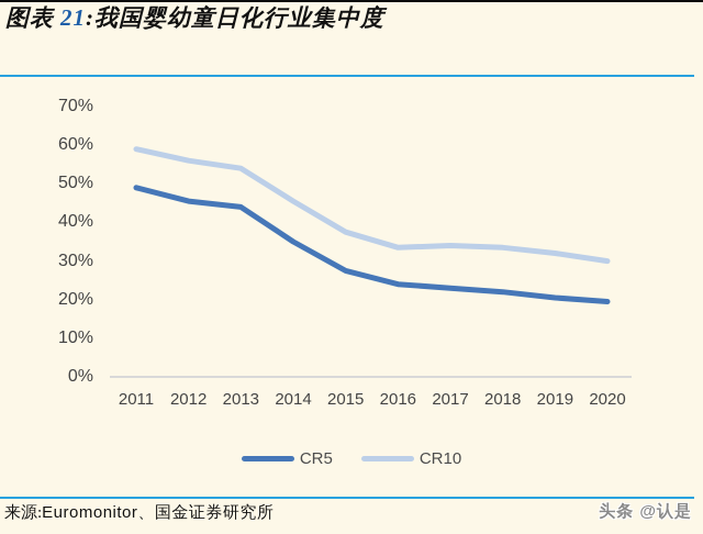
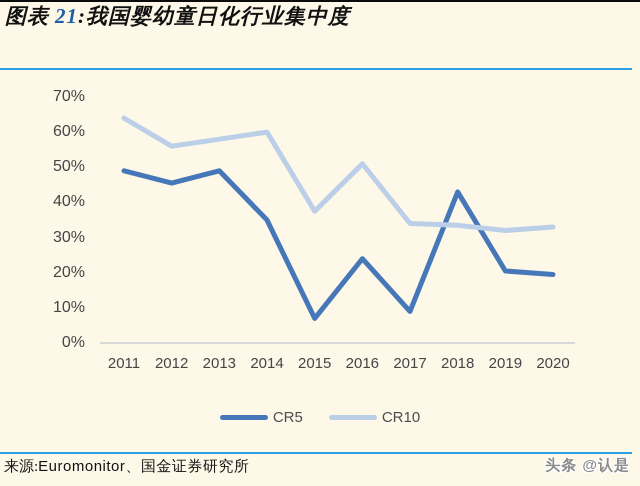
CR10/2011: 59% -> 64%
CR5/2013: 44% -> 49%
CR10/2013: 54% -> 58%
CR10/2014: 46% -> 60%
CR5/2015: 28% -> 7%
CR10/2016: 34% -> 51%
CR5/2017: 23% -> 9%
CR5/2018: 22% -> 43%
CR10/2020: 30% -> 33%
